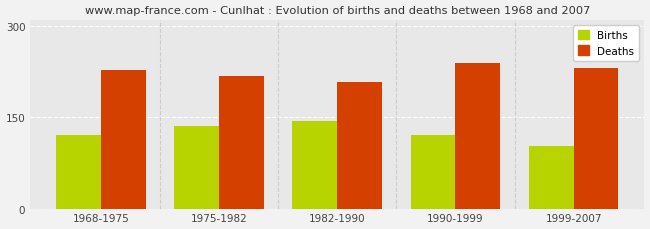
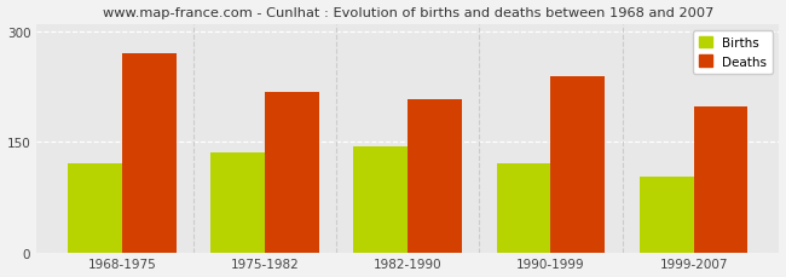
Deaths/1968-1975: 228 -> 270
Deaths/1999-2007: 230 -> 198
